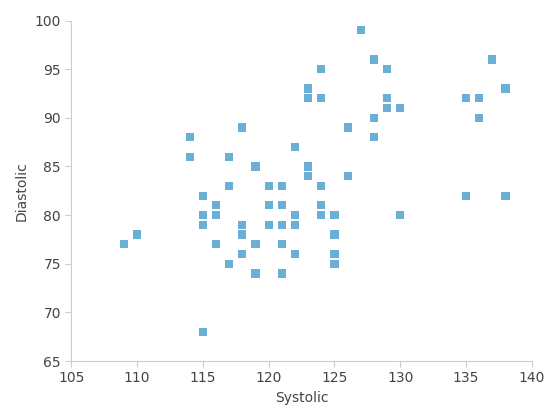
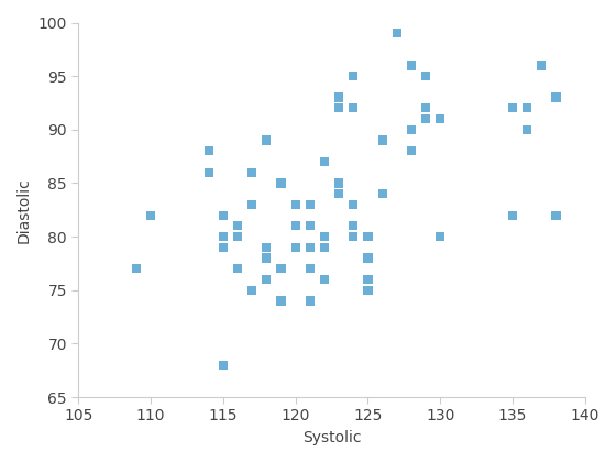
110: 78 -> 82
